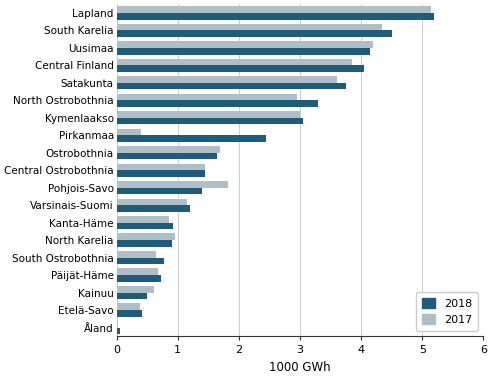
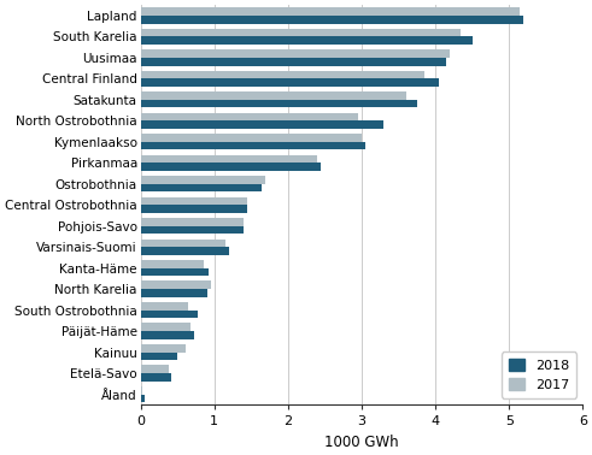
2017/Pirkanmaa: 0.40 -> 2.40
2017/Pohjois-Savo: 1.82 -> 1.40
